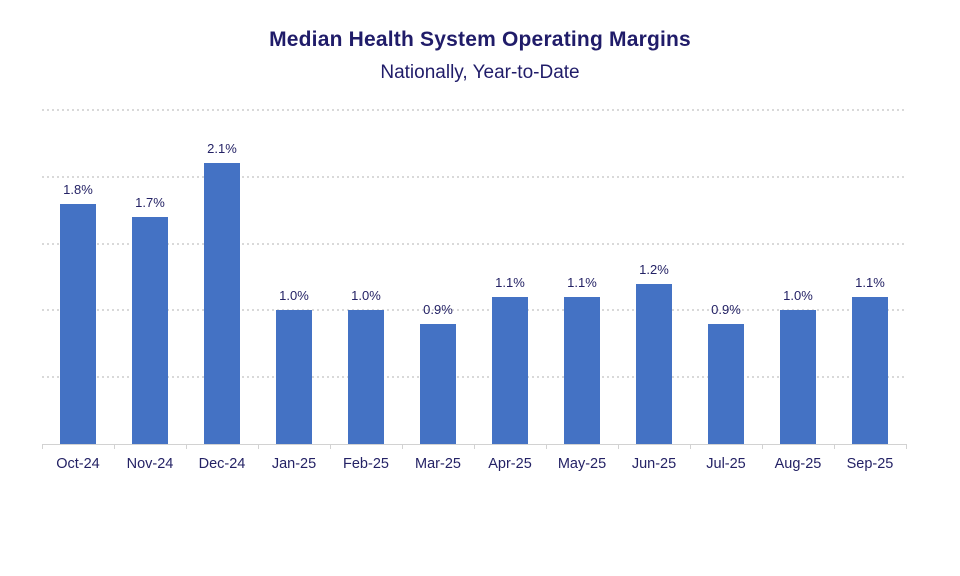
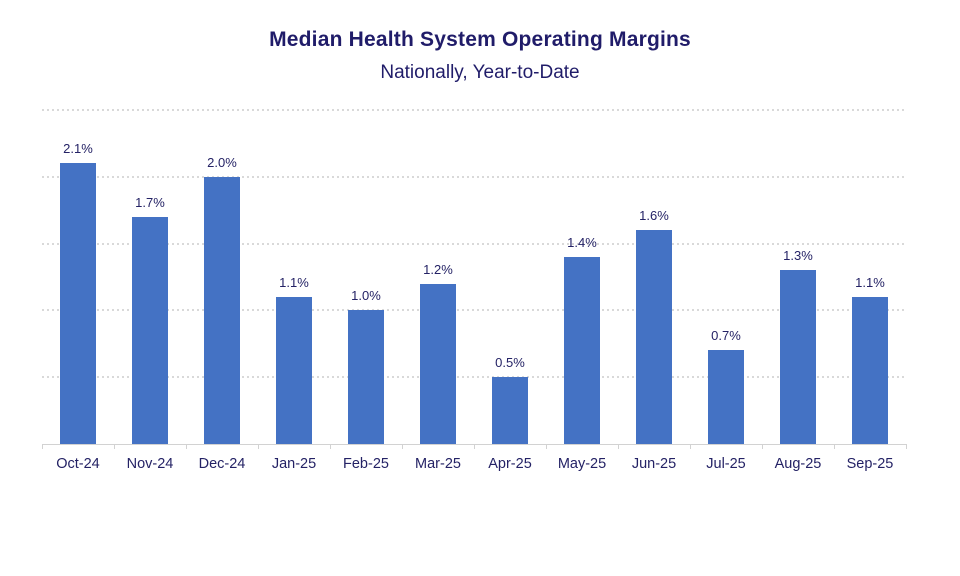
Oct-24: 1.8% -> 2.1%
Dec-24: 2.1% -> 2.0%
Jan-25: 1.0% -> 1.1%
Mar-25: 0.9% -> 1.2%
Apr-25: 1.1% -> 0.5%
May-25: 1.1% -> 1.4%
Jun-25: 1.2% -> 1.6%
Jul-25: 0.9% -> 0.7%
Aug-25: 1.0% -> 1.3%
